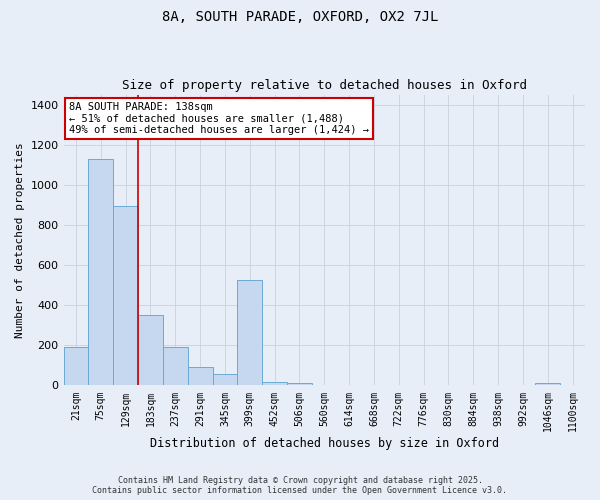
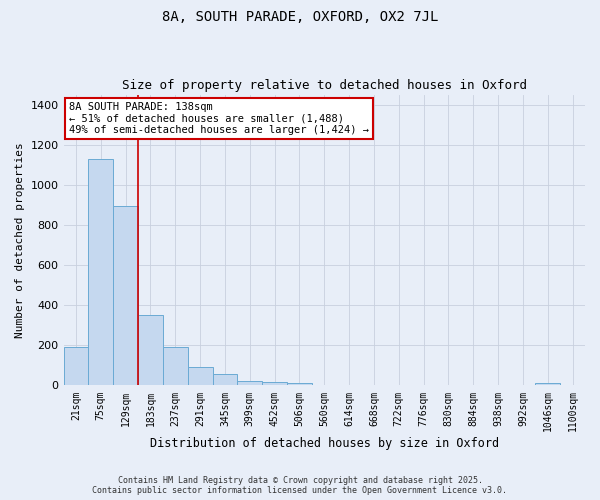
399sqm: 525 -> 22
